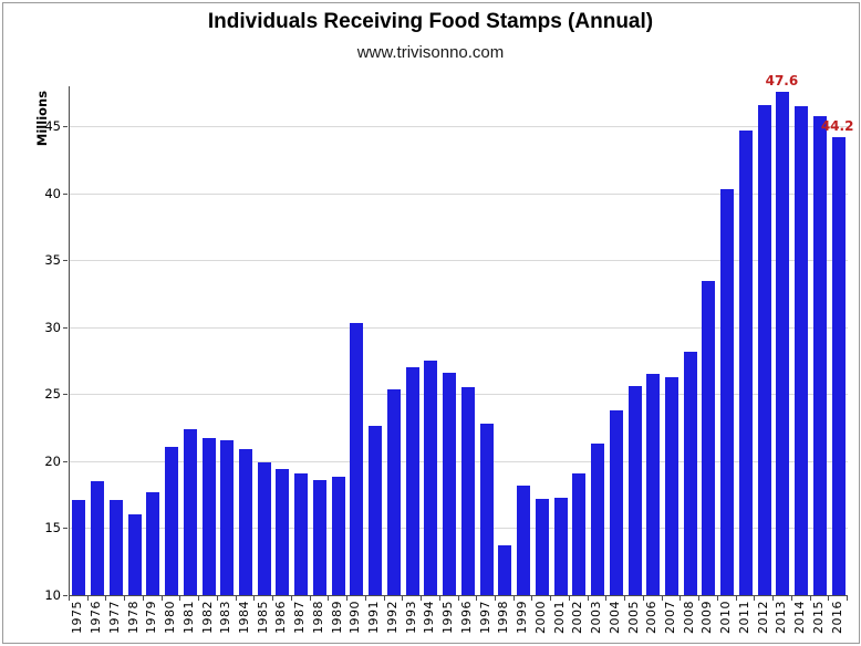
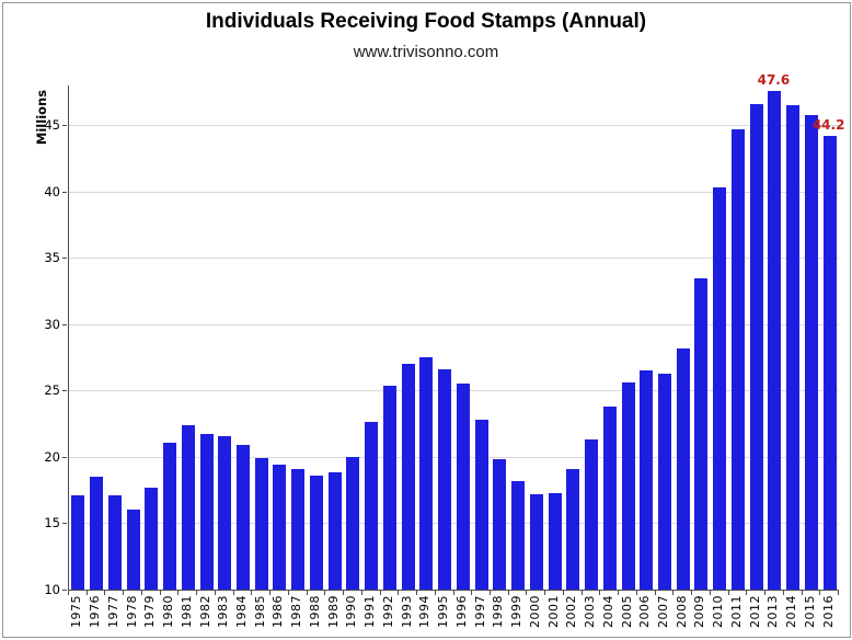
1990: 30.3 -> 20.0
1998: 13.7 -> 19.8
